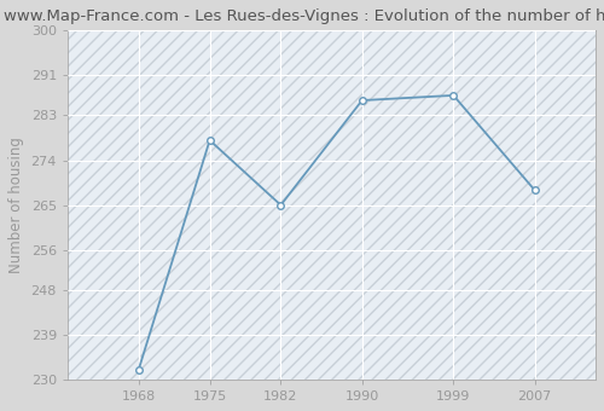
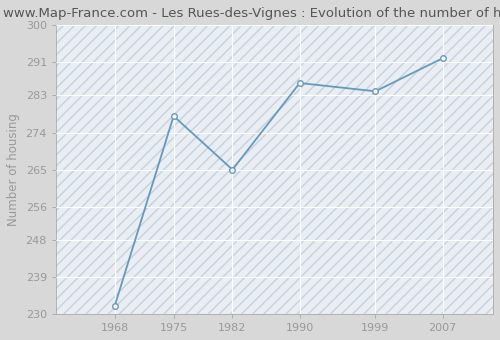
1999: 287 -> 284
2007: 268 -> 292
